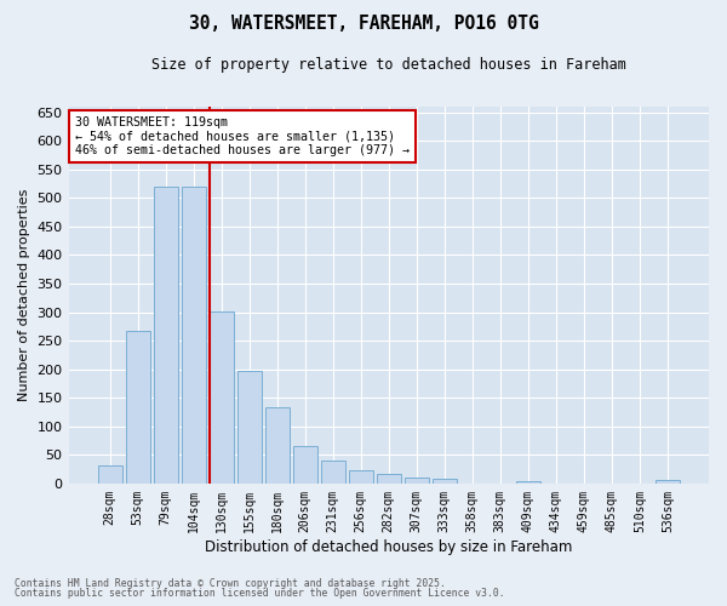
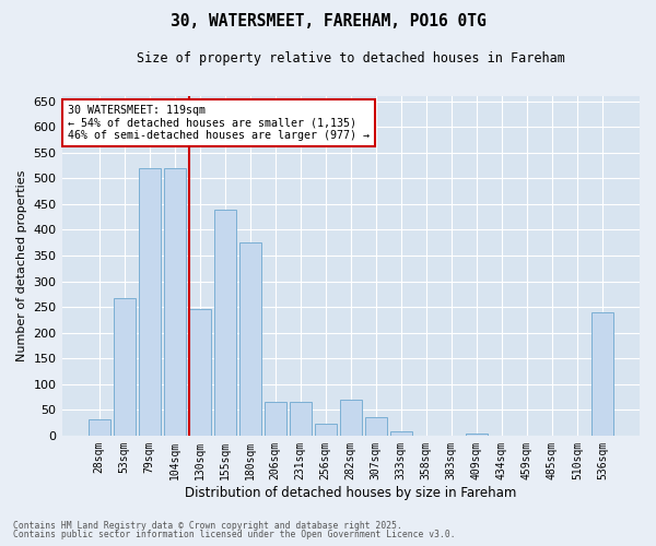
130sqm: 302 -> 245
155sqm: 198 -> 440
180sqm: 133 -> 375
231sqm: 40 -> 65
282sqm: 17 -> 70
307sqm: 10 -> 35
536sqm: 5 -> 240
